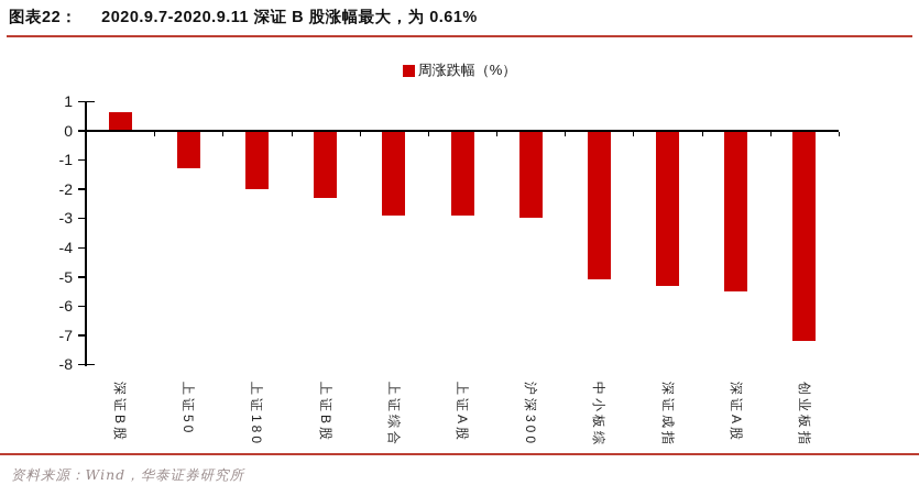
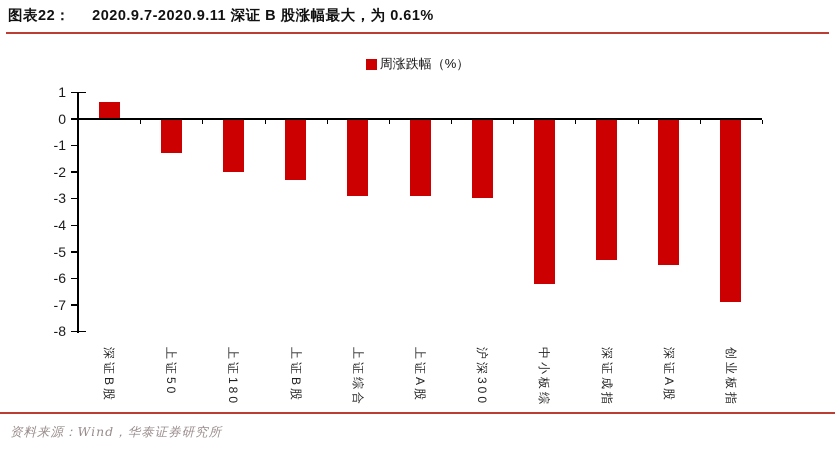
中小板综: -5.1 -> -6.2
创业板指: -7.2 -> -6.9
